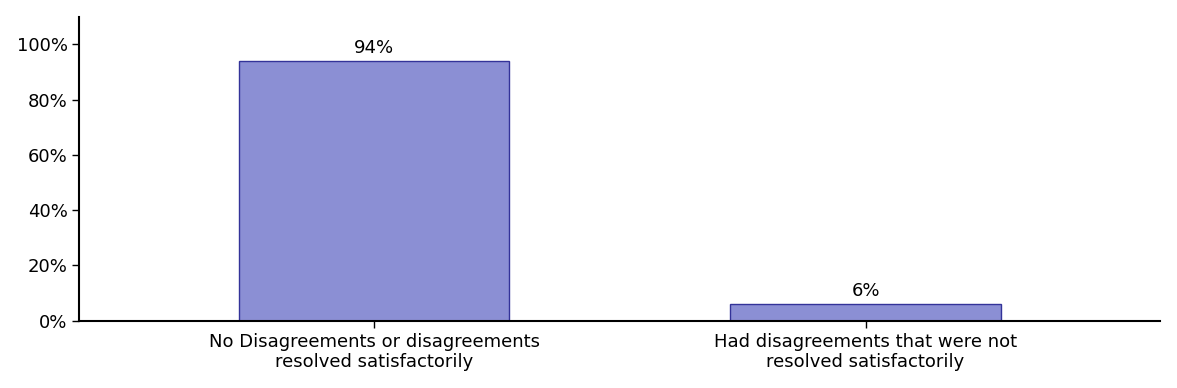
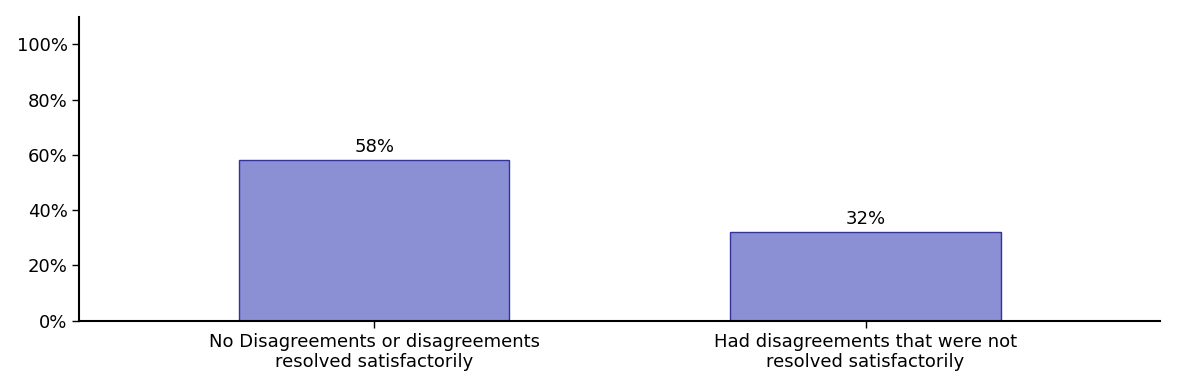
No Disagreements or disagreements resolved satisfactorily: 94% -> 58%
Had disagreements that were not resolved satisfactorily: 6% -> 32%
